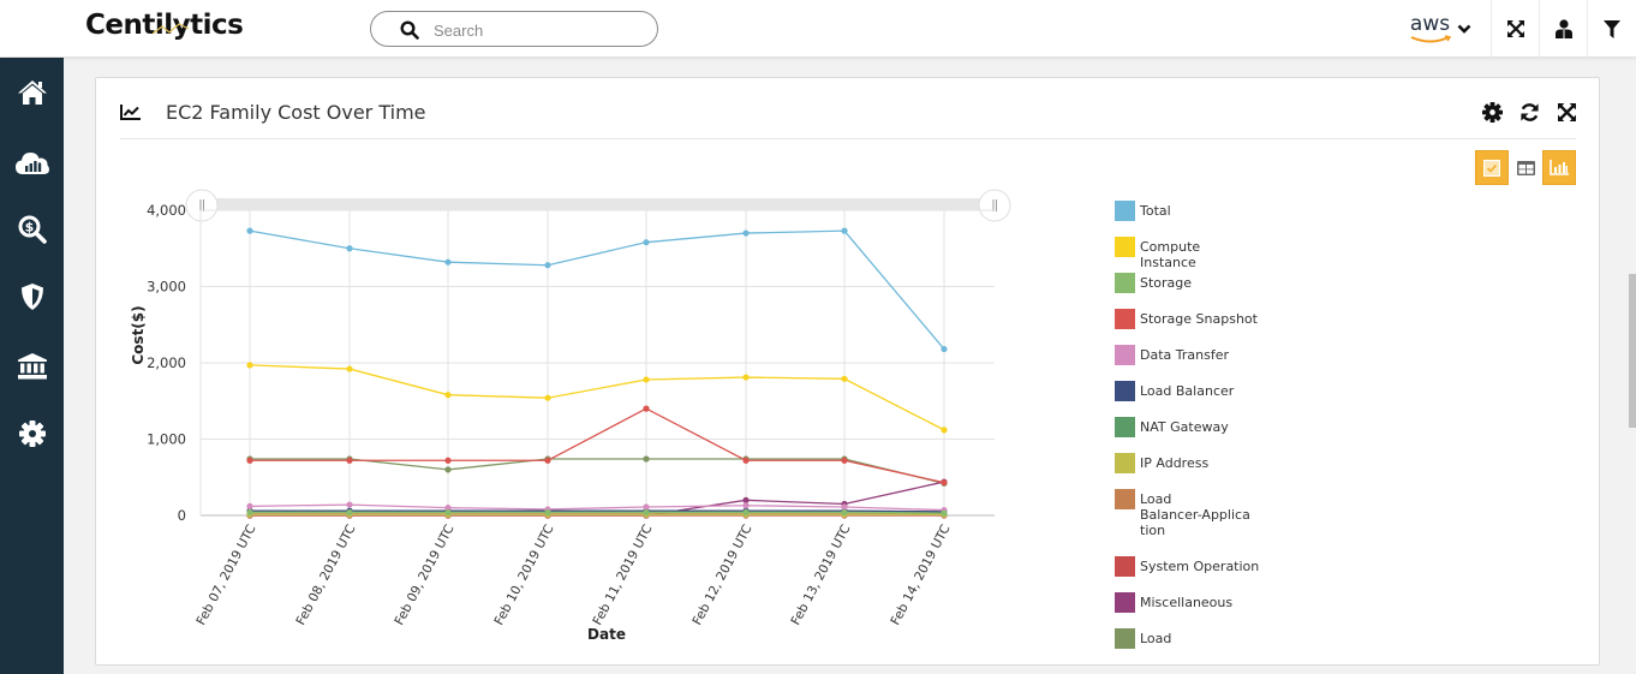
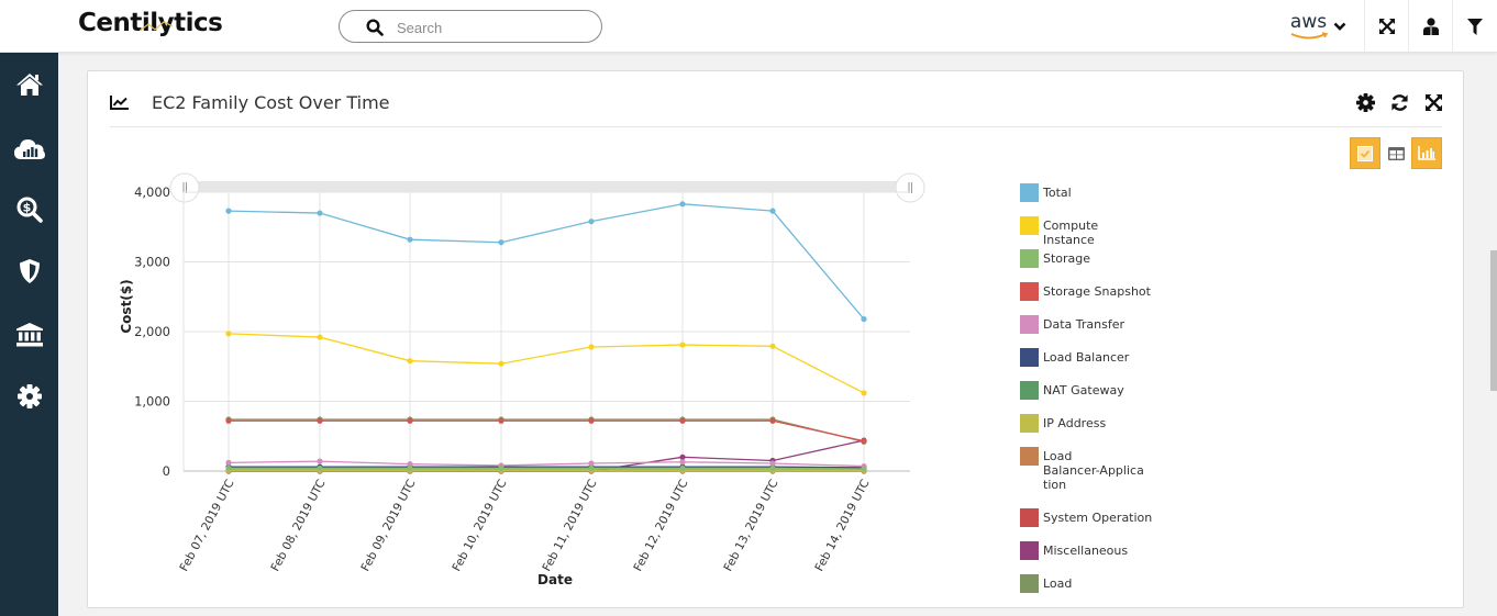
Total/Feb 08, 2019 UTC: 3500 -> 3700
Load/Feb 09, 2019 UTC: 600 -> 700
Storage Snapshot/Feb 11, 2019 UTC: 1400 -> 700
Total/Feb 12, 2019 UTC: 3700 -> 3800
